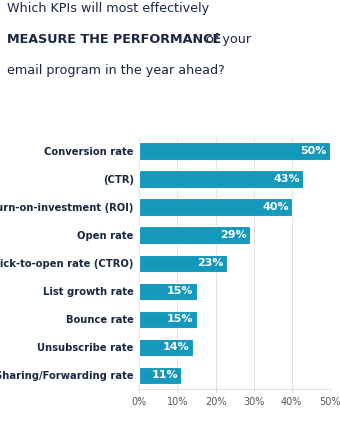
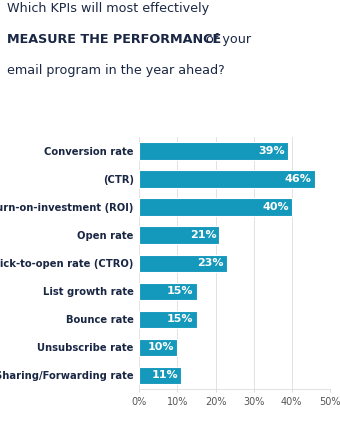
Conversion rate: 50% -> 39%
(CTR): 43% -> 46%
Open rate: 29% -> 21%
Unsubscribe rate: 14% -> 10%
